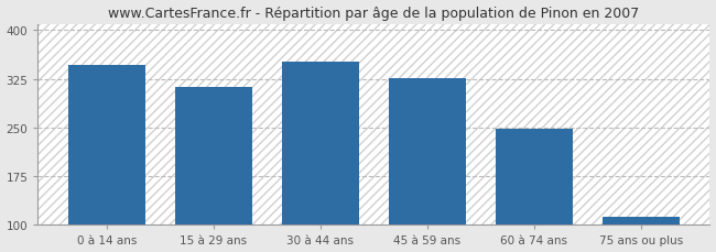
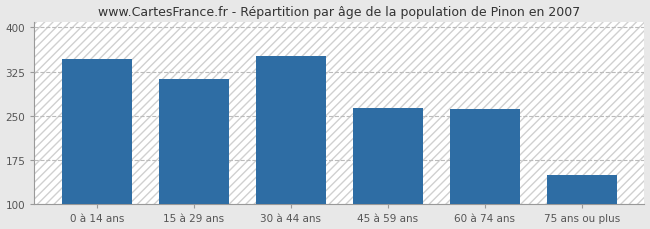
45 à 59 ans: 326 -> 264
60 à 74 ans: 248 -> 262
75 ans ou plus: 113 -> 150
